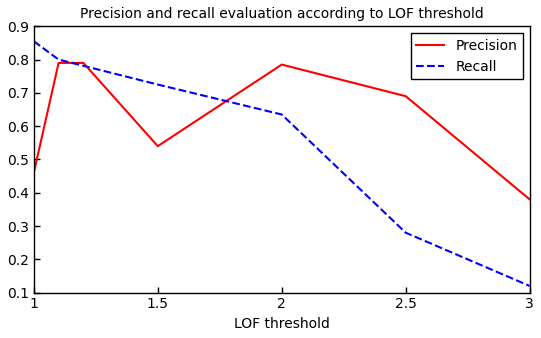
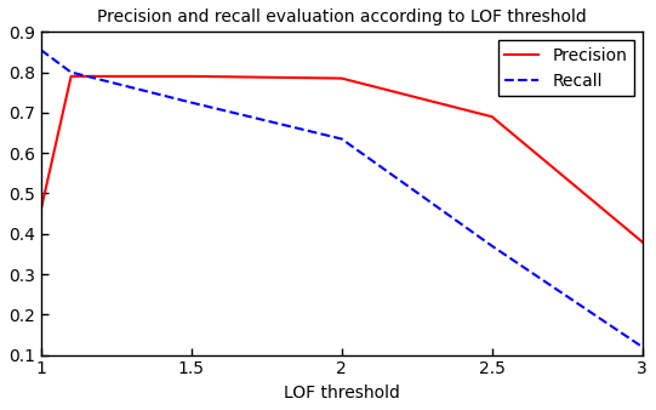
Precision/1.5: 0.540 -> 0.790
Recall/2.5: 0.280 -> 0.370
